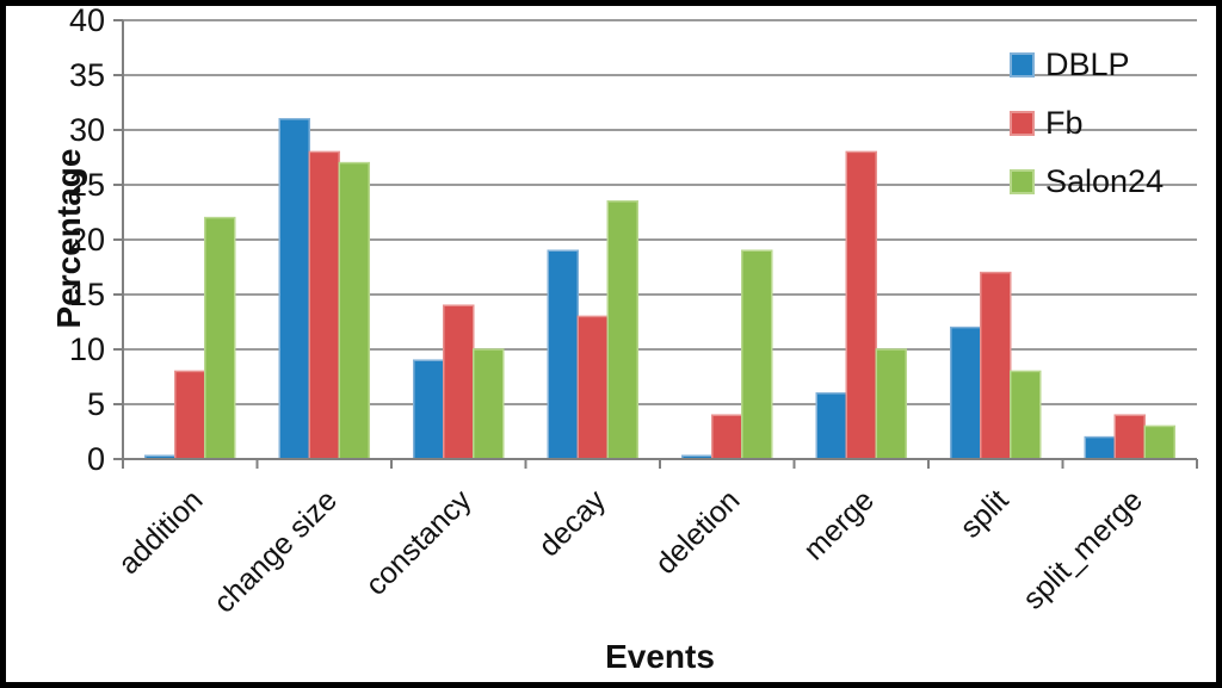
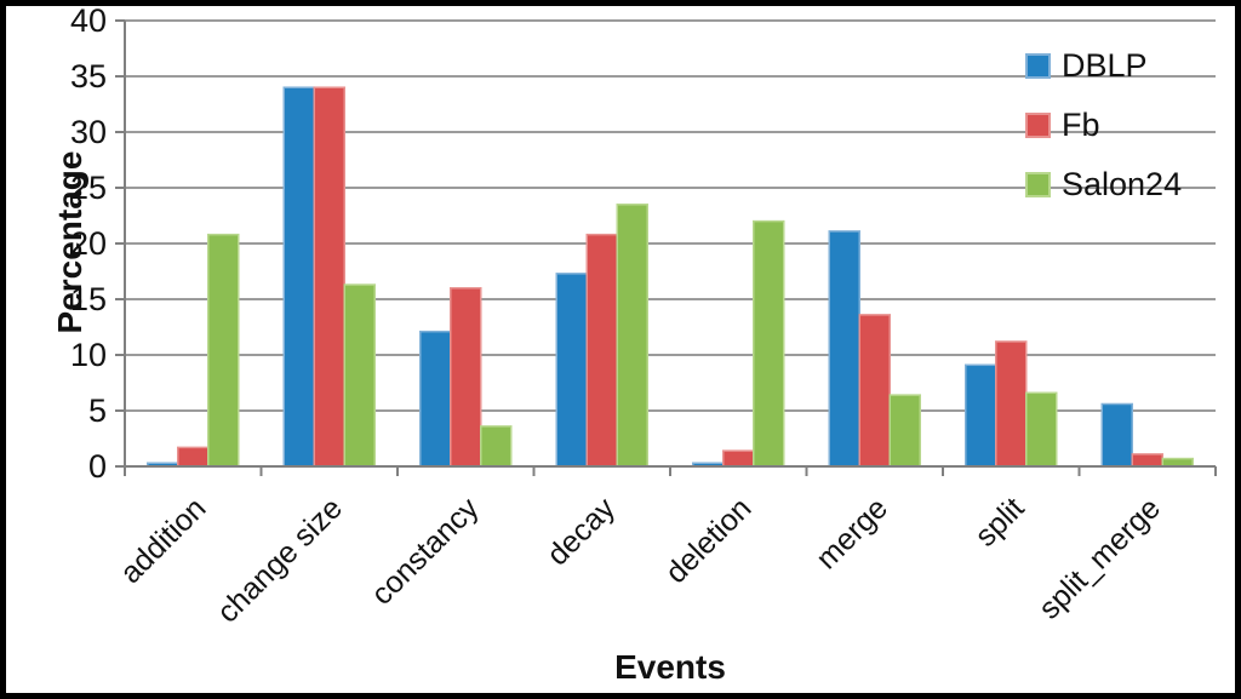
Fb/addition: 8 -> 2
Salon24/addition: 22 -> 21
DBLP/change size: 31 -> 34
Fb/change size: 28 -> 34
Salon24/change size: 27 -> 16
DBLP/constancy: 9 -> 12
Fb/constancy: 14 -> 16
Salon24/constancy: 10 -> 4
DBLP/decay: 19 -> 17
Fb/decay: 13 -> 21
Fb/deletion: 4 -> 1
Salon24/deletion: 19 -> 22
DBLP/merge: 6 -> 21
Fb/merge: 28 -> 14
Salon24/merge: 10 -> 6
DBLP/split: 12 -> 9
Fb/split: 17 -> 11
Salon24/split: 8 -> 7
DBLP/split_merge: 2 -> 6
Fb/split_merge: 4 -> 1
Salon24/split_merge: 3 -> 1
